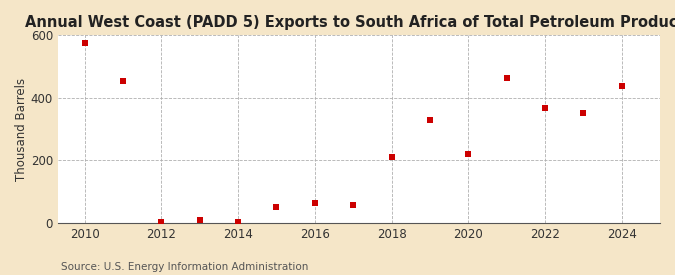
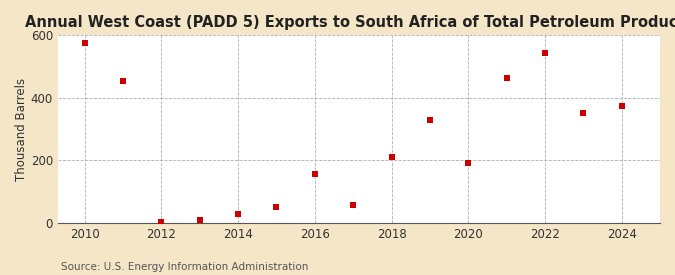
2014: 3 -> 30
2016: 63 -> 155
2020: 220 -> 190
2022: 368 -> 545
2024: 438 -> 375
